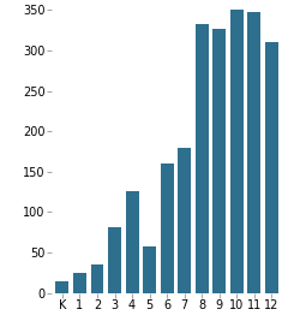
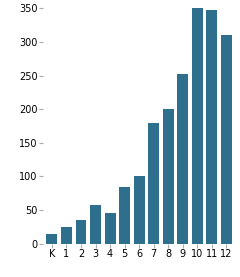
3: 82 -> 58
4: 126 -> 46
5: 58 -> 85
6: 160 -> 100
8: 332 -> 201
9: 326 -> 253
